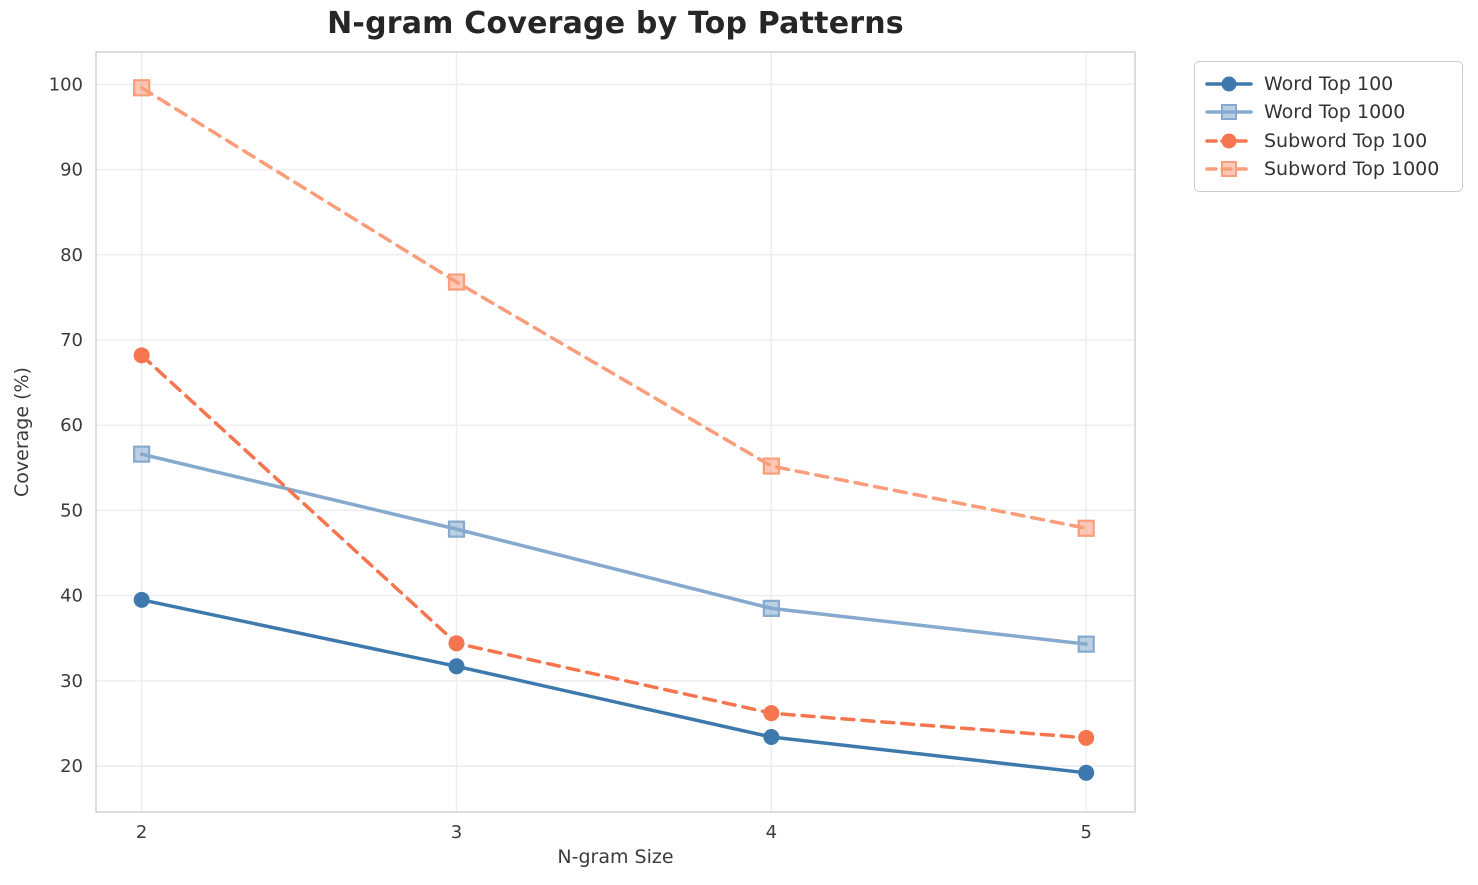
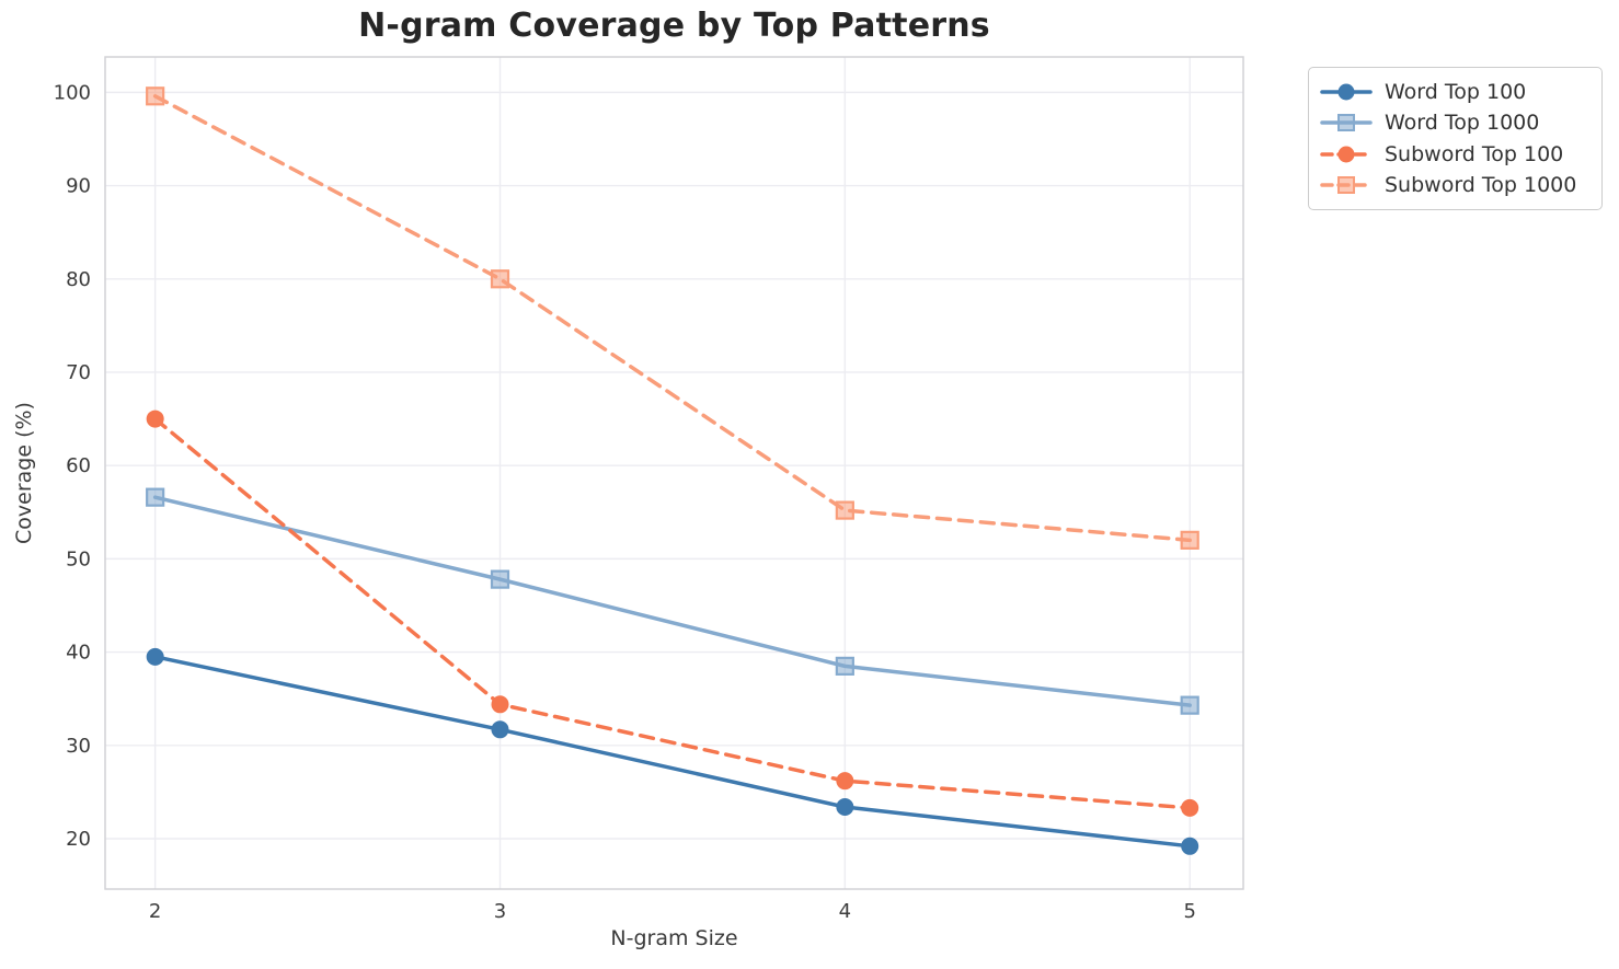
Subword Top 100/2: 68 -> 65
Subword Top 1000/3: 77 -> 80
Subword Top 1000/5: 48 -> 52
